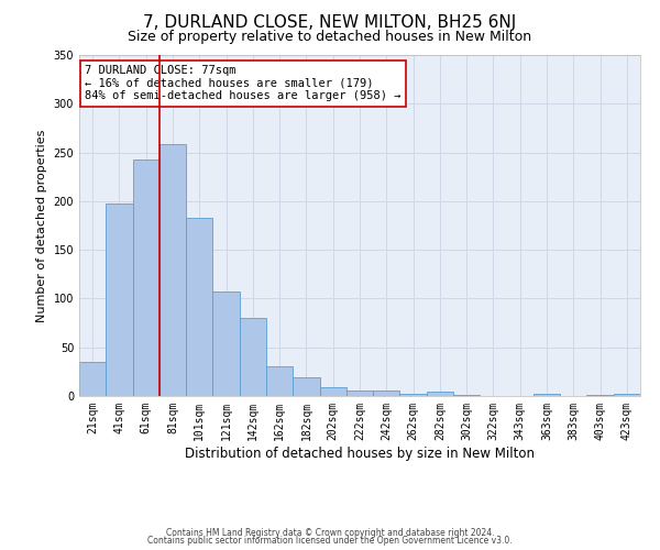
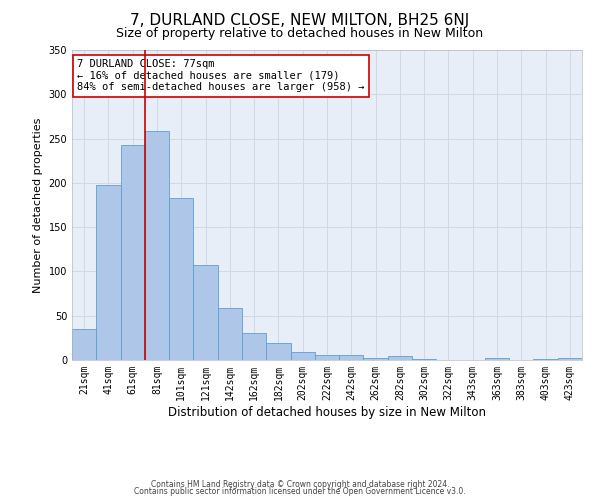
142sqm: 80 -> 59
